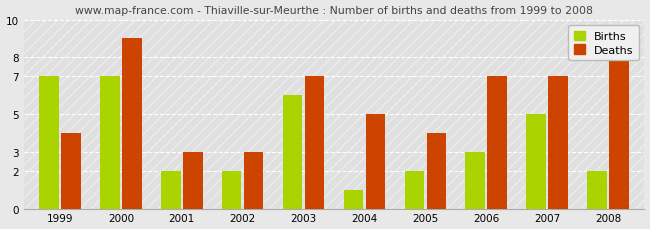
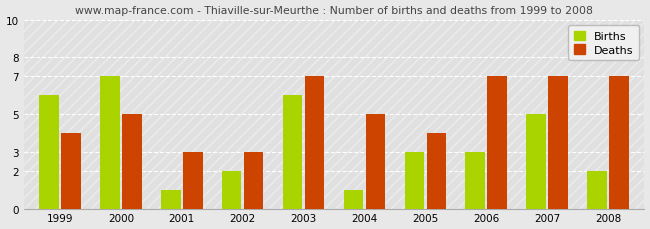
Births/1999: 7 -> 6
Deaths/2000: 9 -> 5
Births/2001: 2 -> 1
Births/2005: 2 -> 3
Deaths/2008: 8 -> 7
